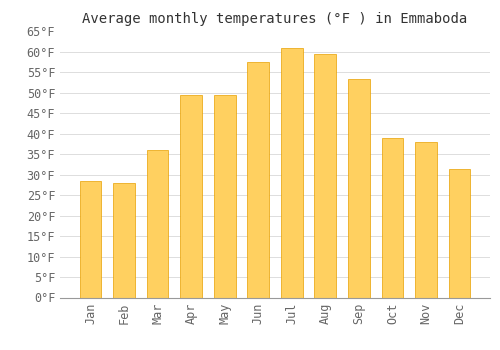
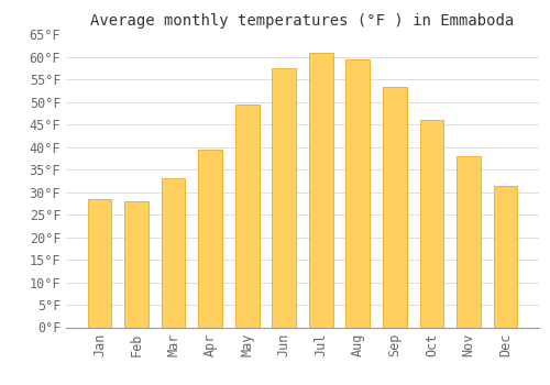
Mar: 36.0°F -> 33.0°F
Apr: 49.5°F -> 39.5°F
Oct: 39.0°F -> 46.0°F
